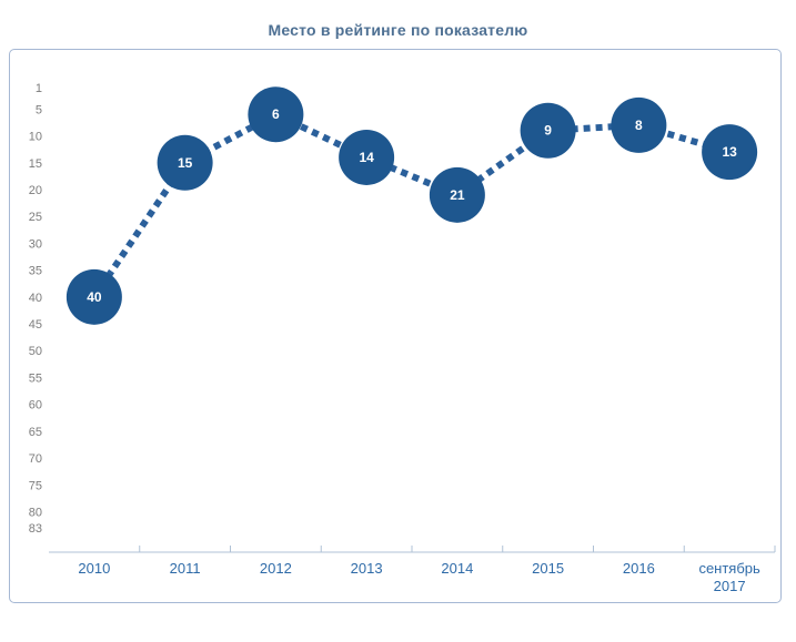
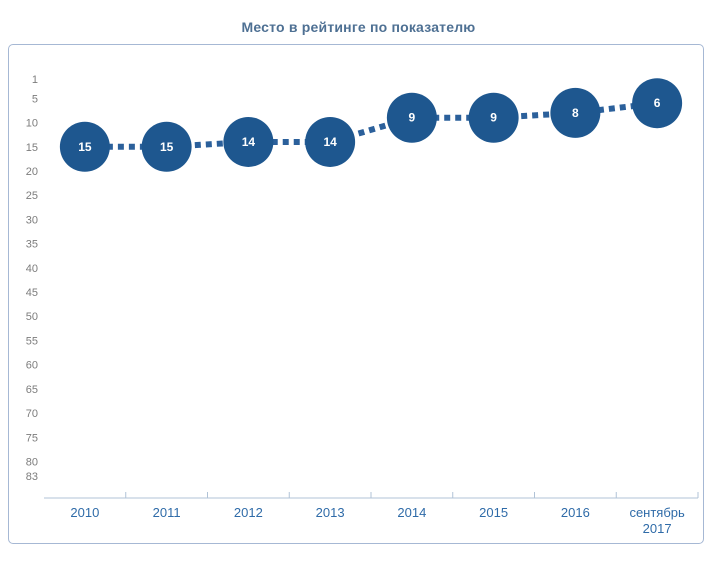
2010: 40 -> 15
2012: 6 -> 14
2014: 21 -> 9
сентябрь 2017: 13 -> 6
